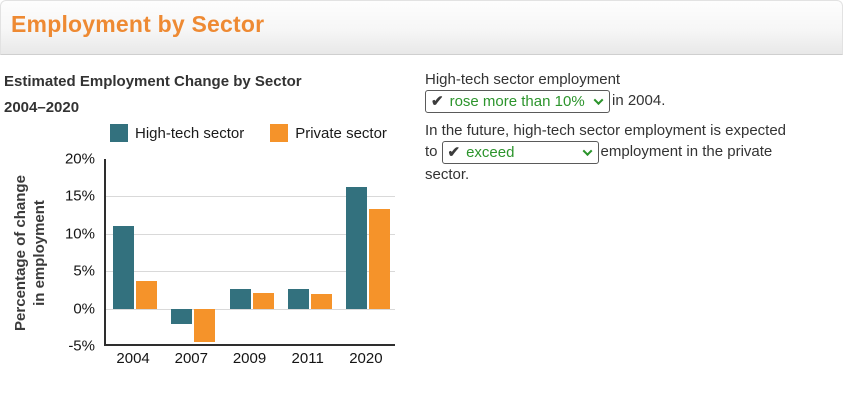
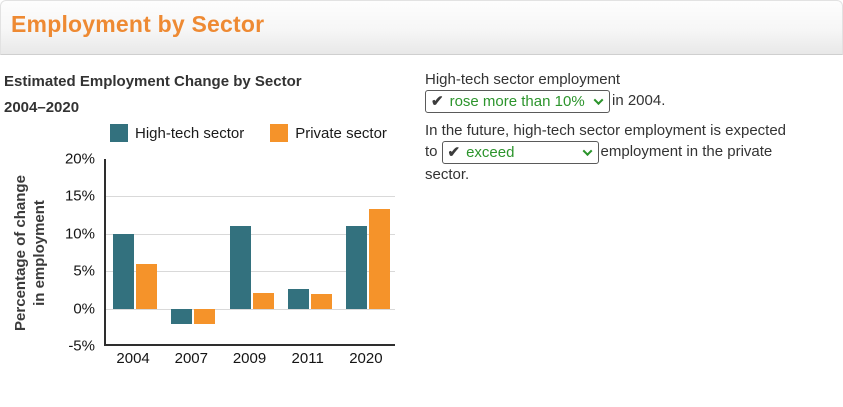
High-tech sector/2004: 11% -> 10%
Private sector/2004: 4% -> 6%
Private sector/2007: -4% -> -2%
High-tech sector/2009: 3% -> 11%
High-tech sector/2020: 16% -> 11%
